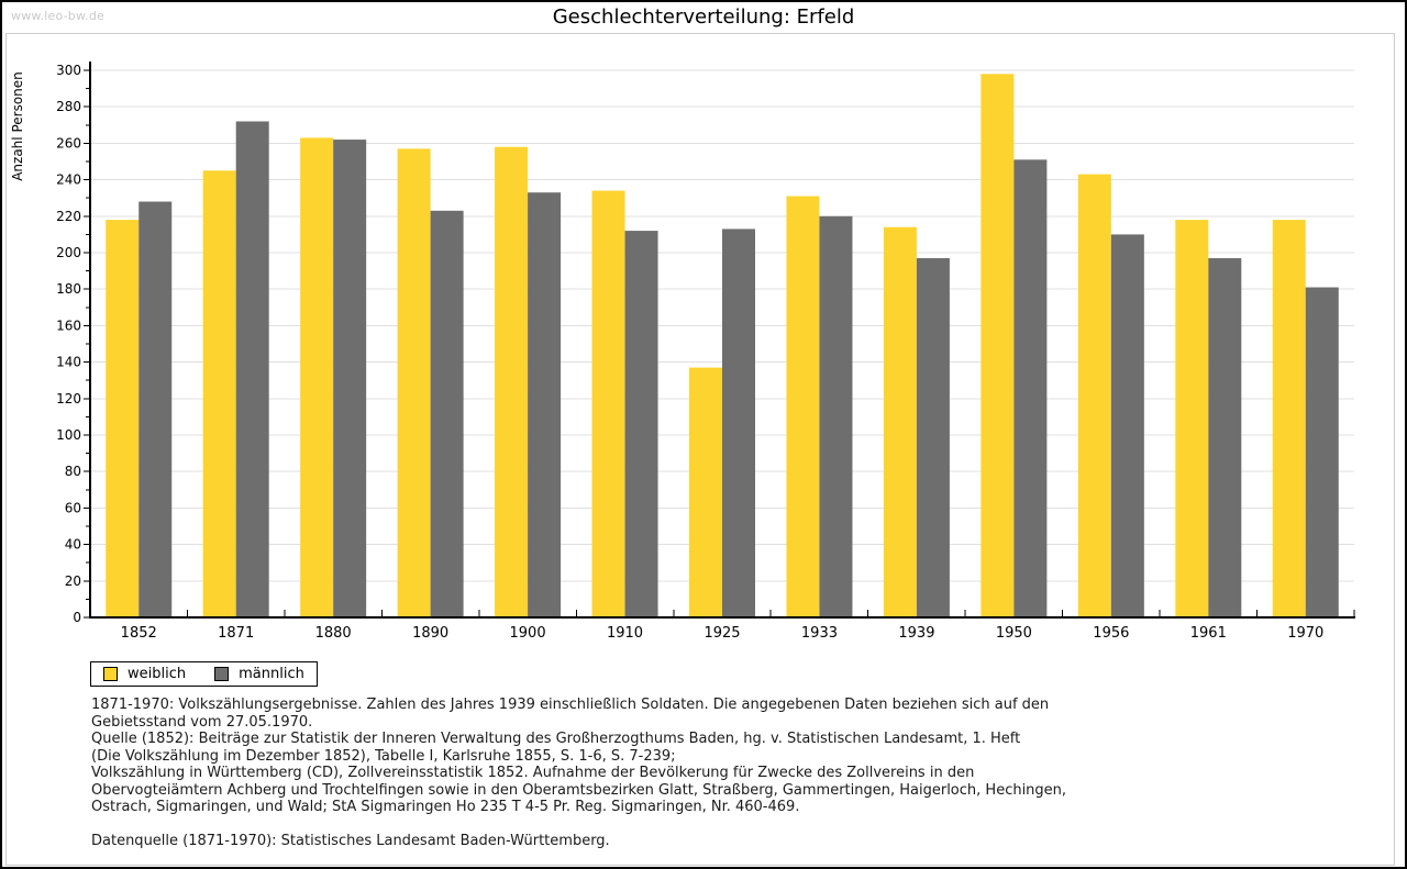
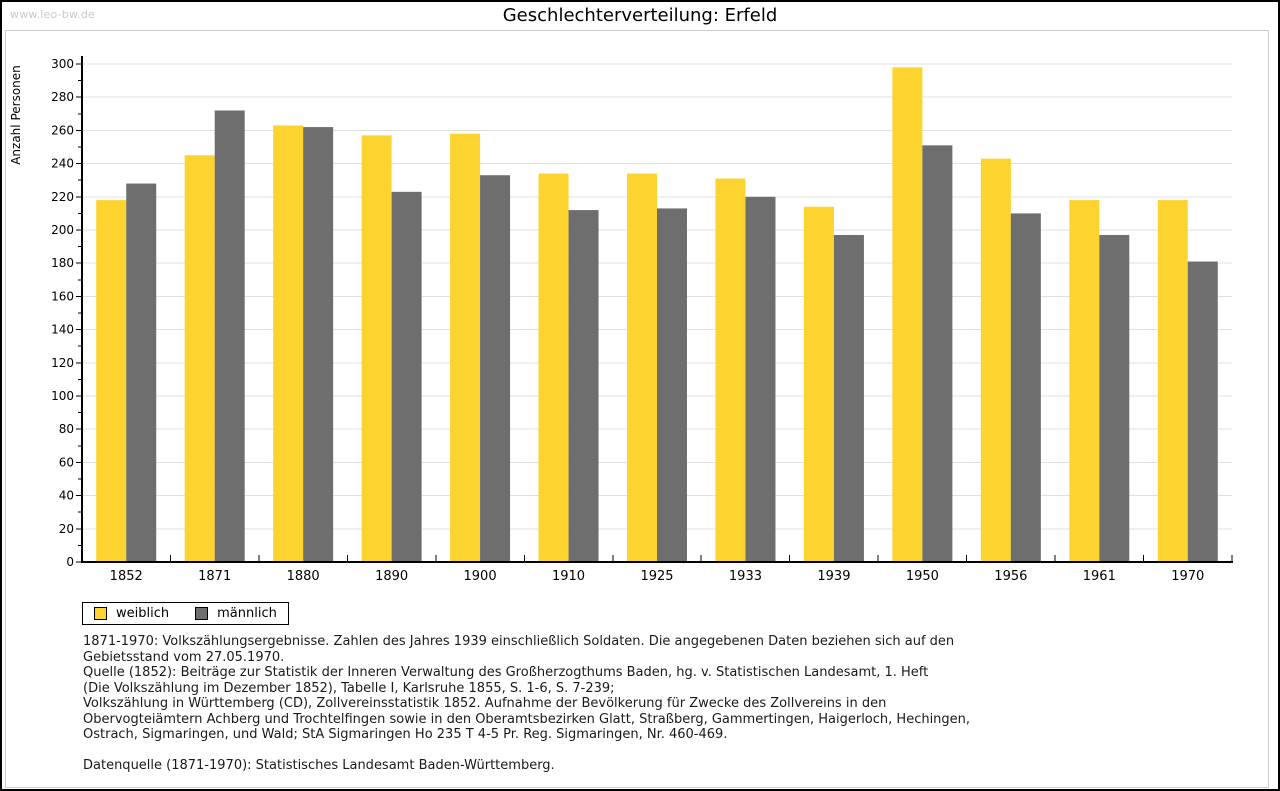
weiblich/1925: 137 -> 234
